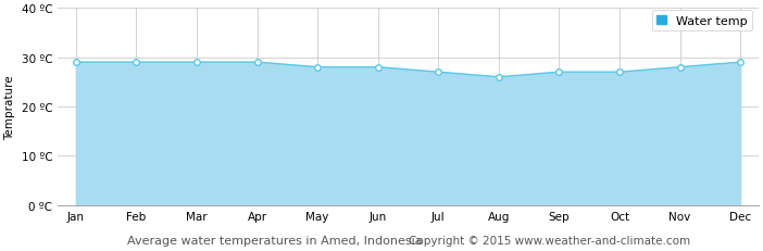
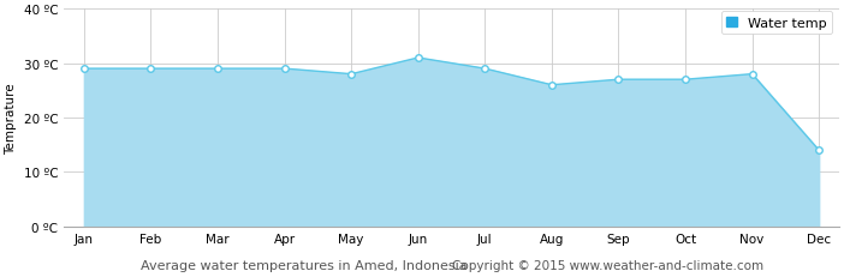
Jun: 28 ºC -> 31 ºC
Jul: 27 ºC -> 29 ºC
Dec: 29 ºC -> 14 ºC
